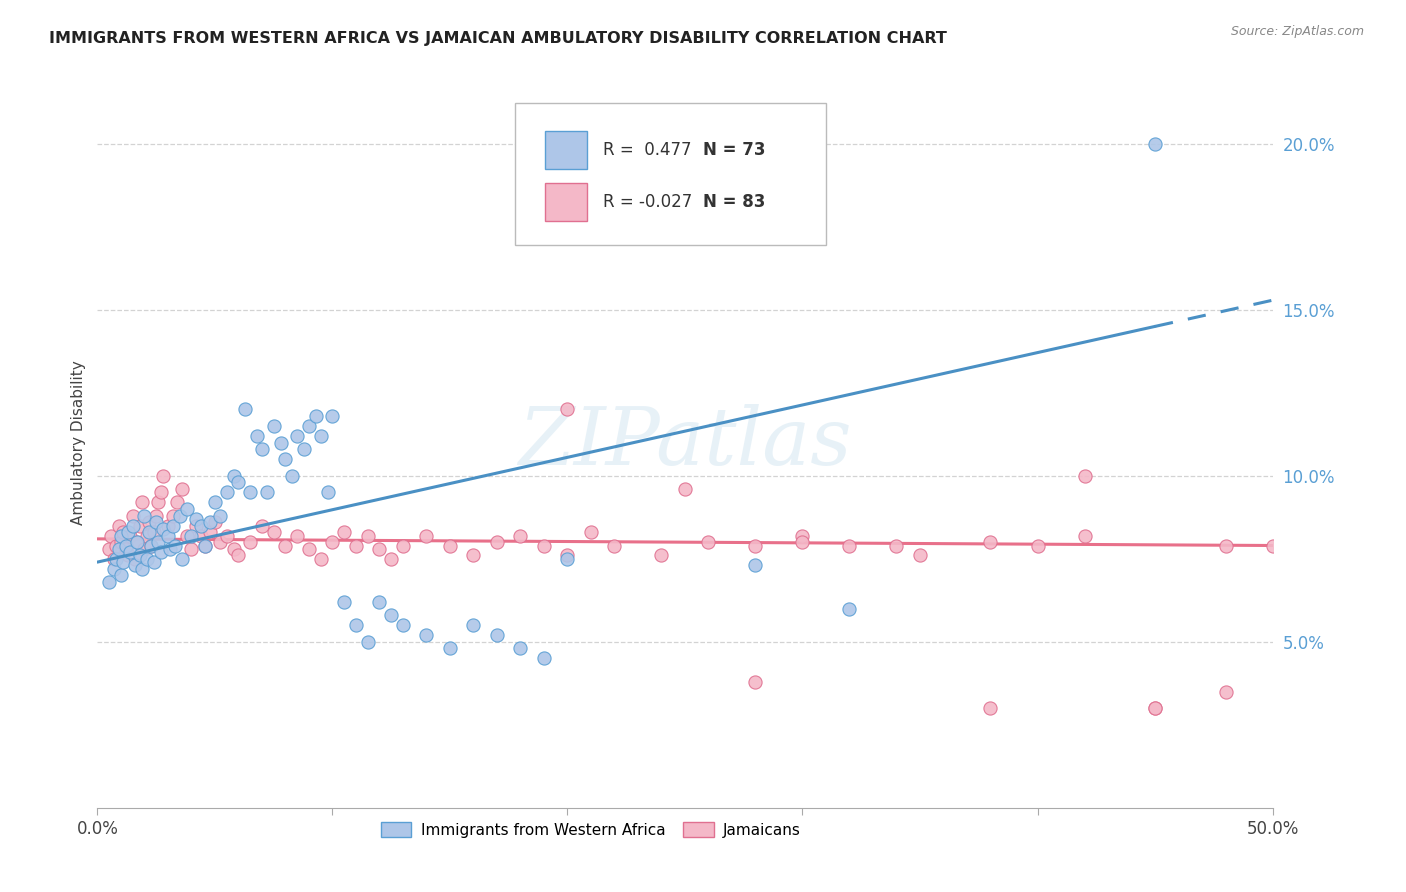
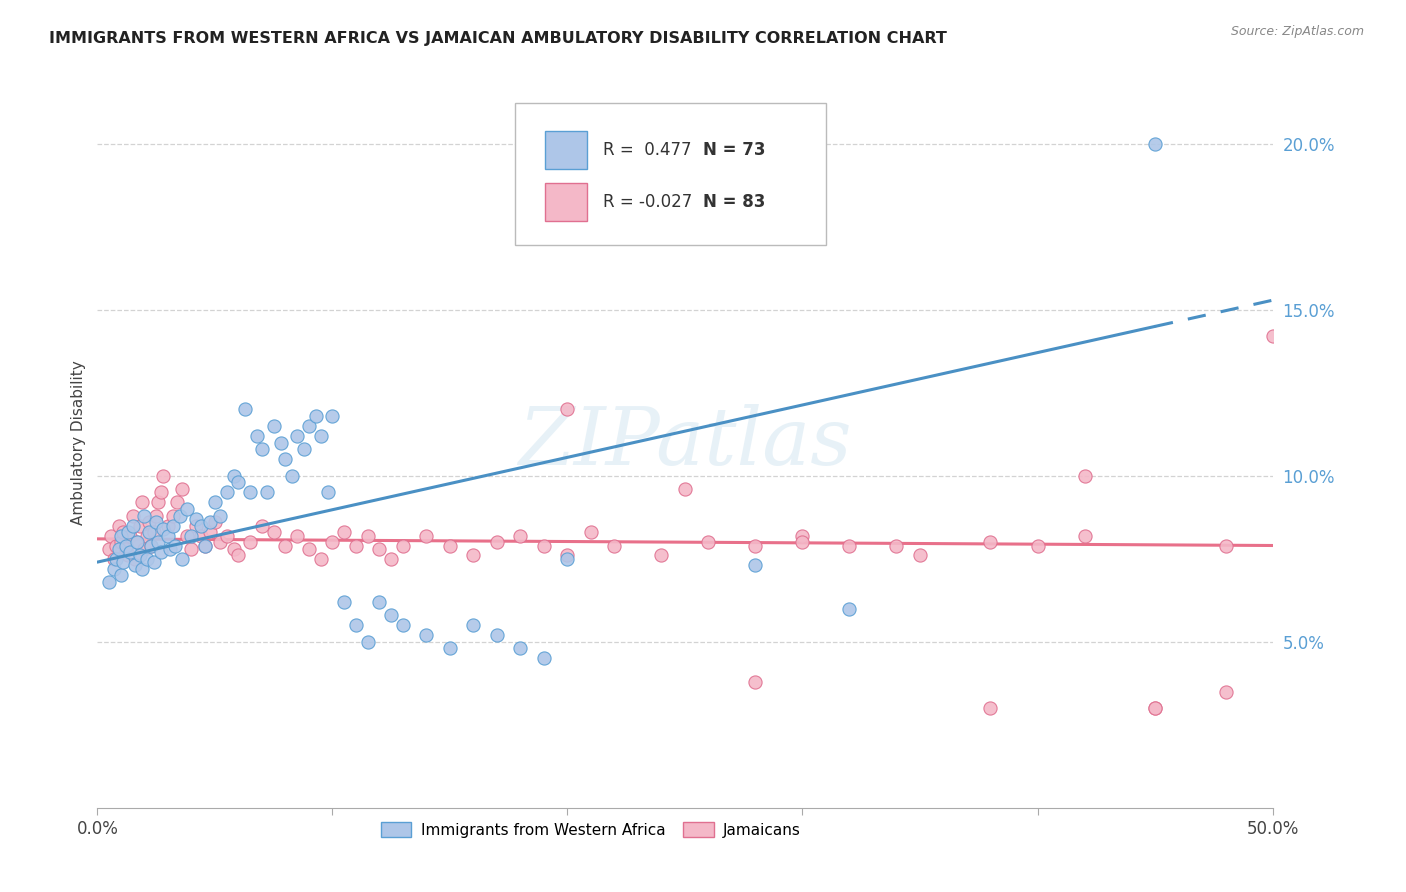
Jamaicans/50.0%: 7.9% -> 14.2%
